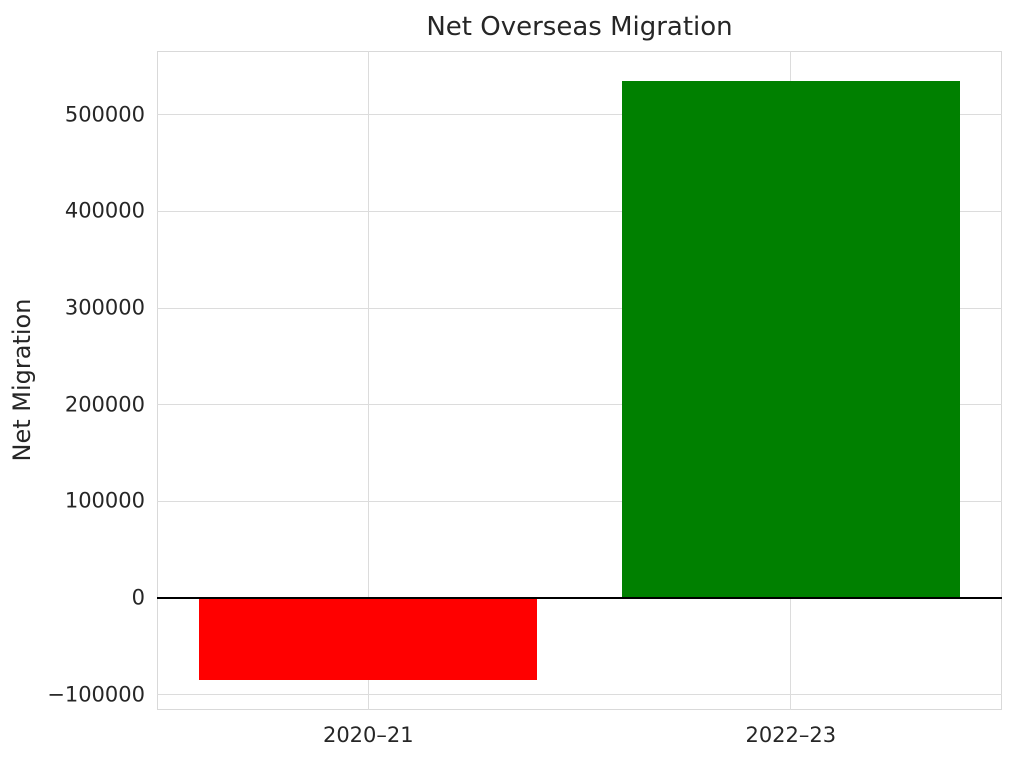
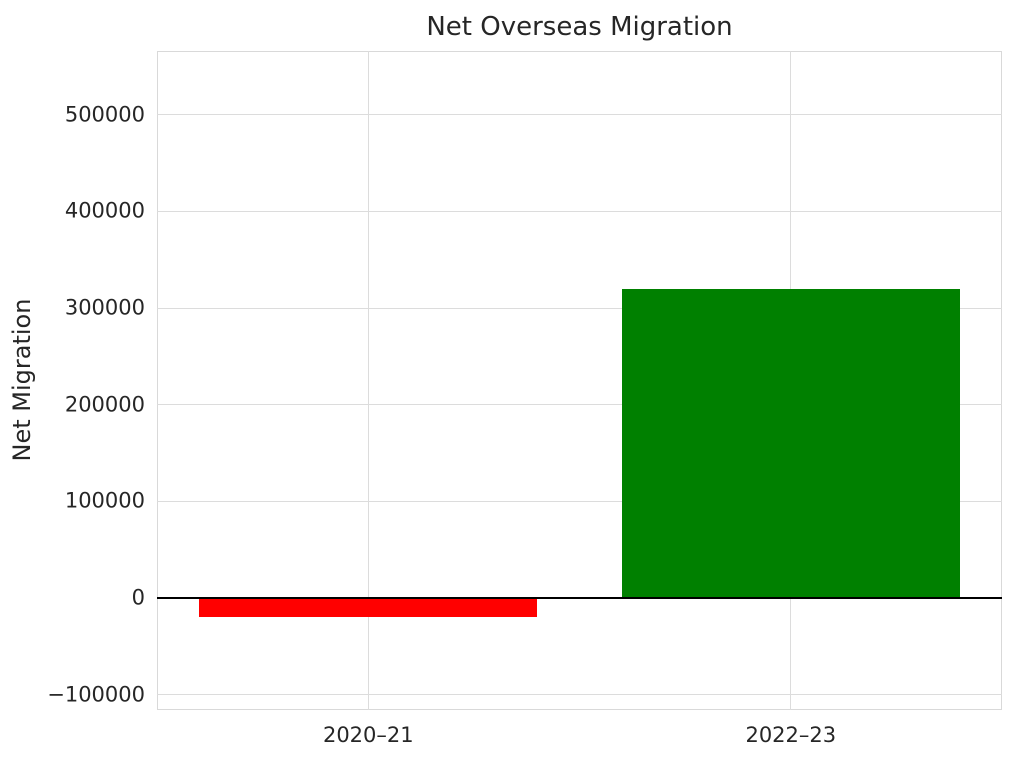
2020–21: -80000 -> -20000
2022–23: 540000 -> 320000
